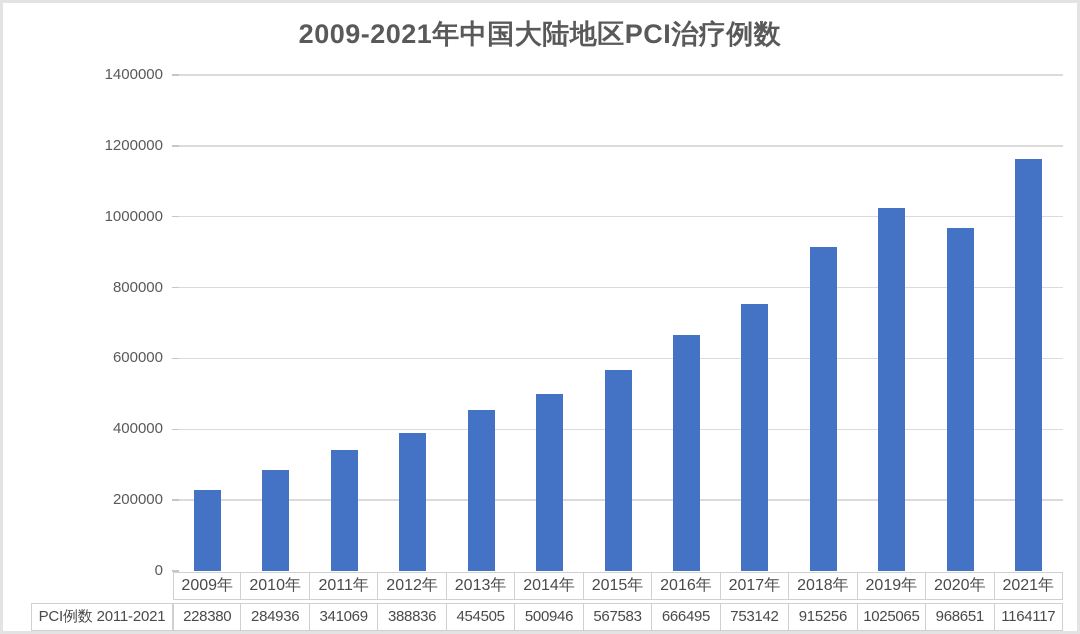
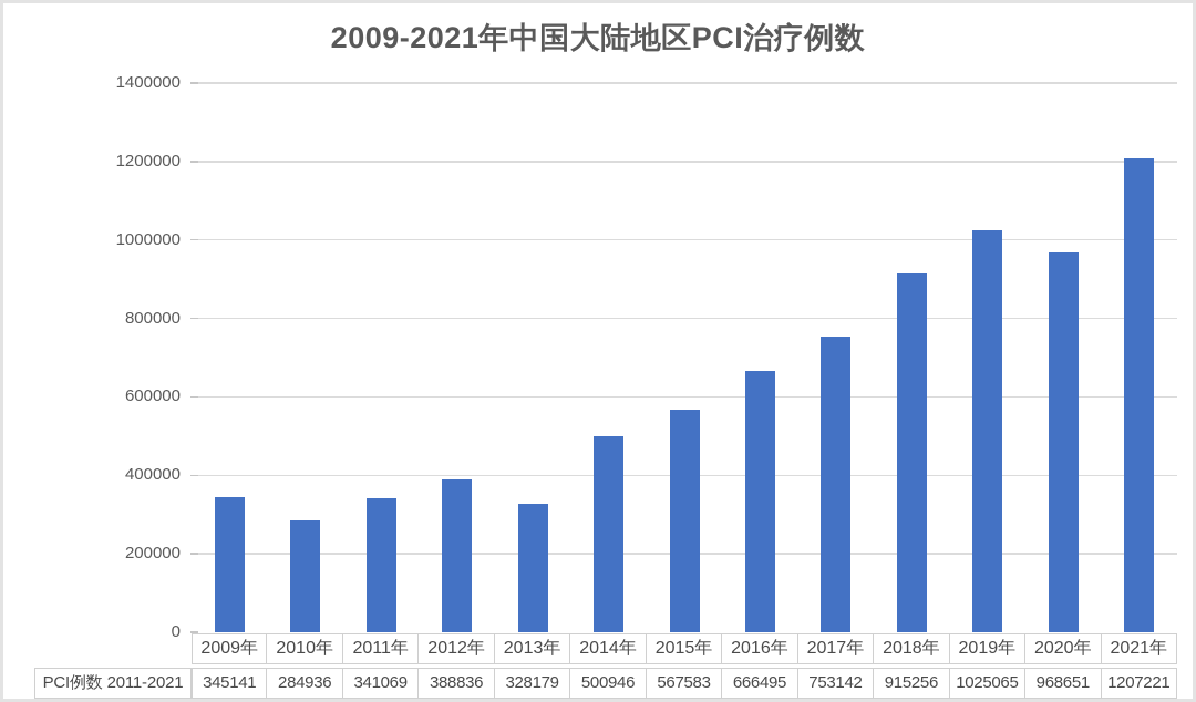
2009年: 228380 -> 345141
2013年: 454505 -> 328179
2021年: 1164117 -> 1207221
